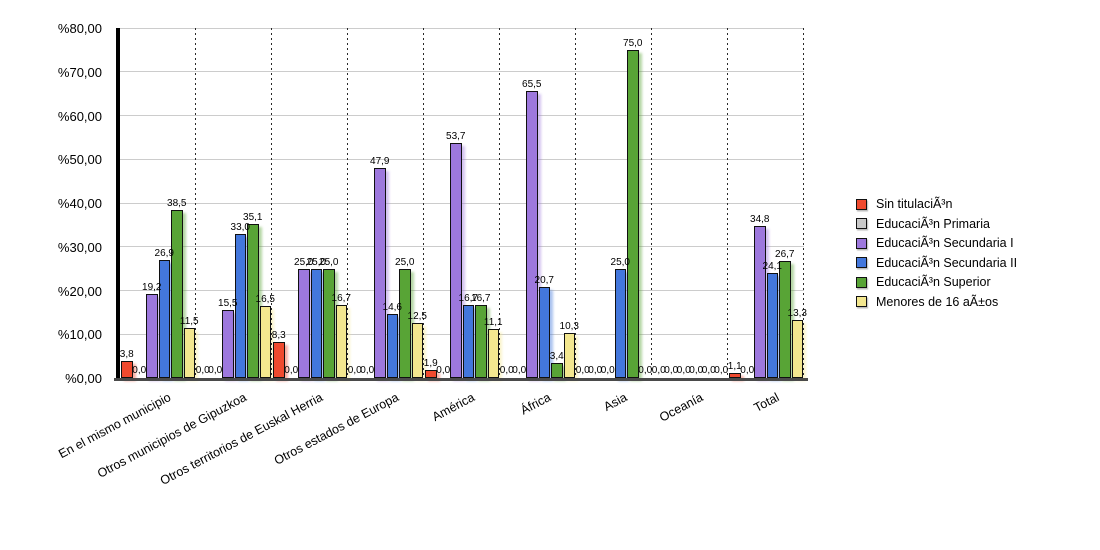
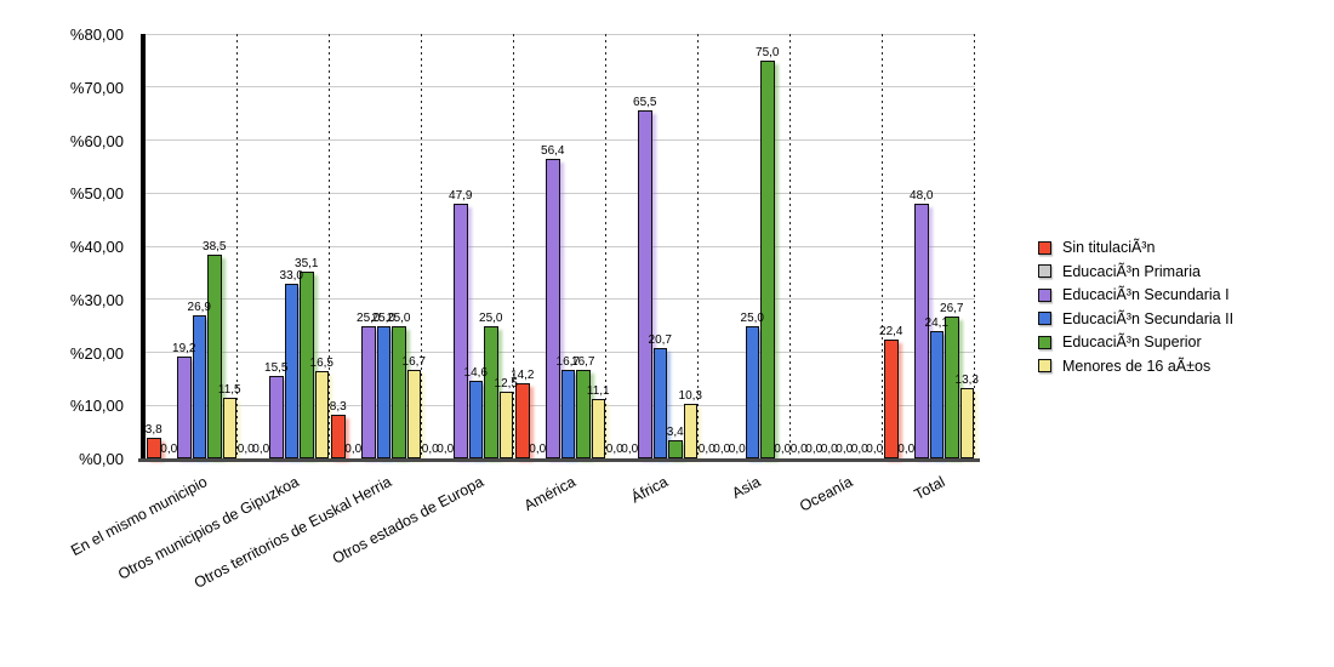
Sin titulaciÃ³n/América: 1,9 -> 14,2
EducaciÃ³n Secundaria I/América: 53,7 -> 56,4
Sin titulaciÃ³n/Total: 1,1 -> 22,4
EducaciÃ³n Secundaria I/Total: 34,8 -> 48,0
